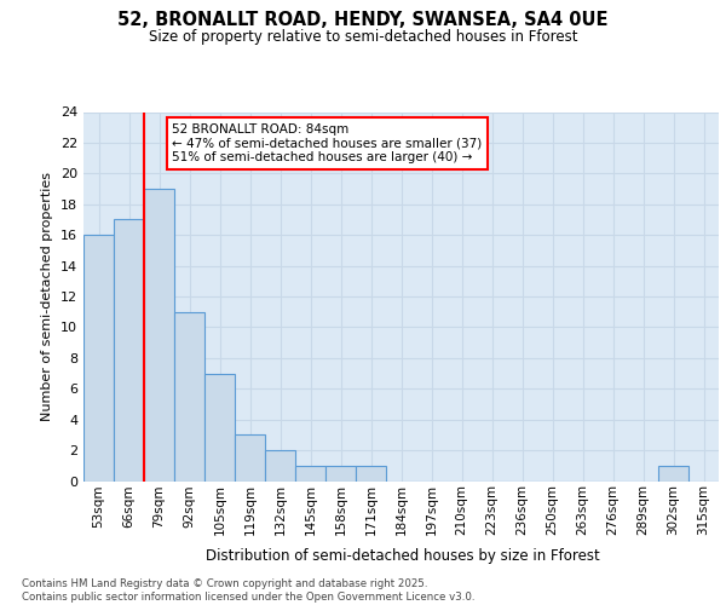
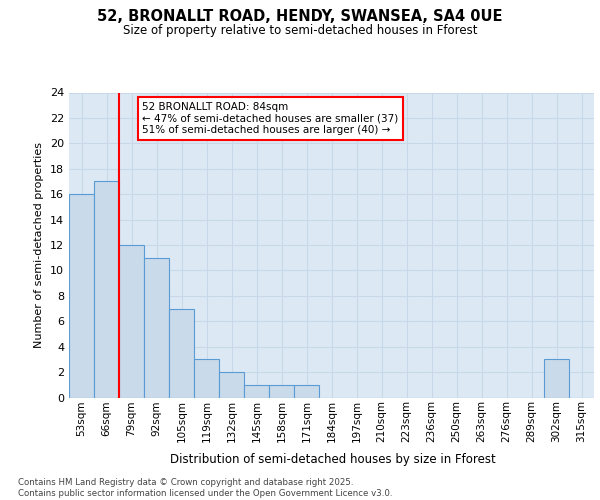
79sqm: 19 -> 12
302sqm: 1 -> 3
